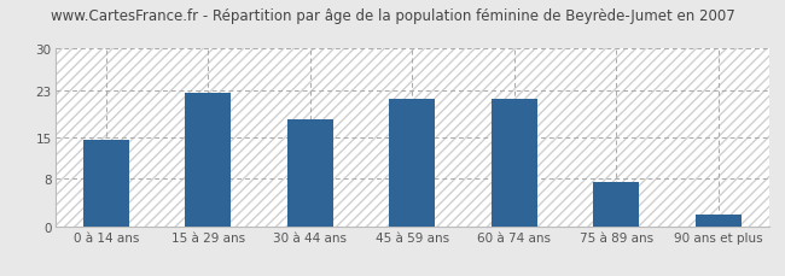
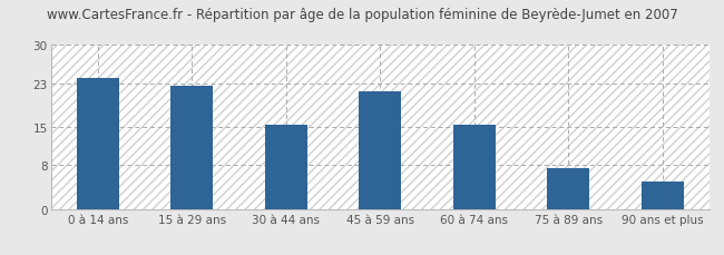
0 à 14 ans: 14.5 -> 24.0
30 à 44 ans: 18.0 -> 15.5
60 à 74 ans: 21.5 -> 15.5
90 ans et plus: 2.0 -> 5.0
